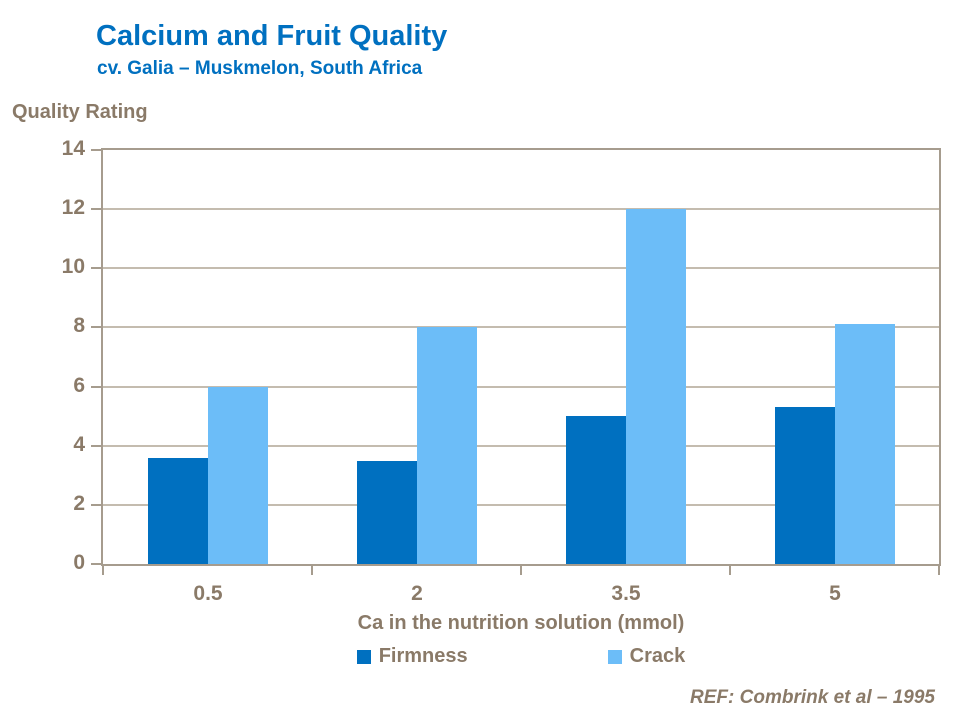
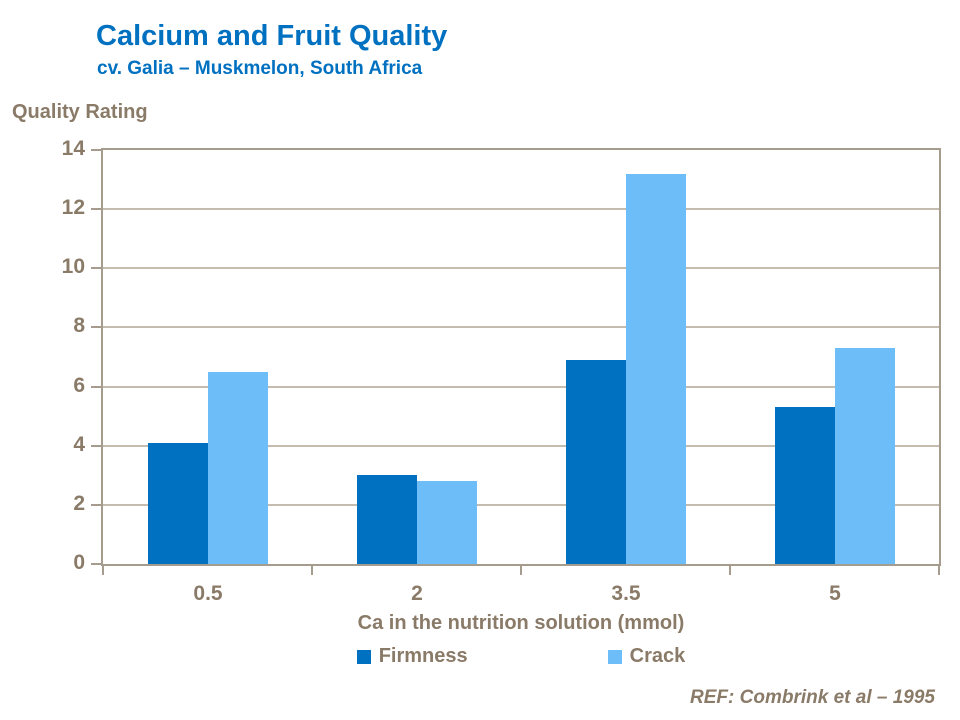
Firmness/0.5: 3.6 -> 4.1
Crack/0.5: 6.0 -> 6.5
Firmness/2: 3.5 -> 3.0
Crack/2: 8.0 -> 2.8
Firmness/3.5: 5.0 -> 6.9
Crack/3.5: 12.0 -> 13.2
Crack/5: 8.1 -> 7.3
